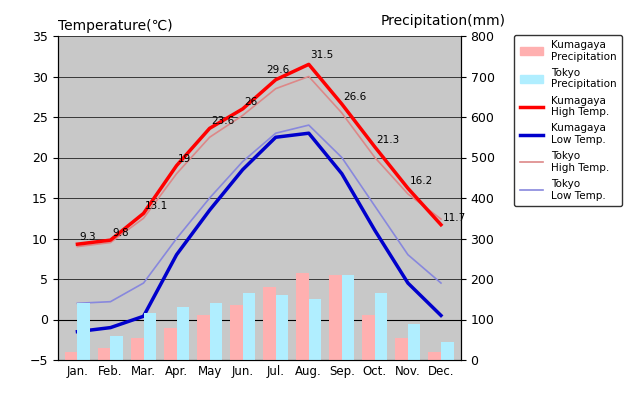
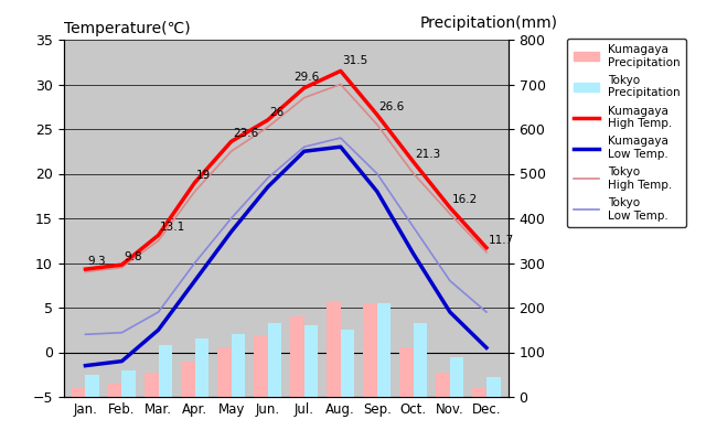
Tokyo Precipitation/Jan.: 140 -> 50
Kumagaya Low Temp./Mar.: 0.4 -> 2.5
Tokyo High Temp./Dec.: 12.4 -> 11.2
